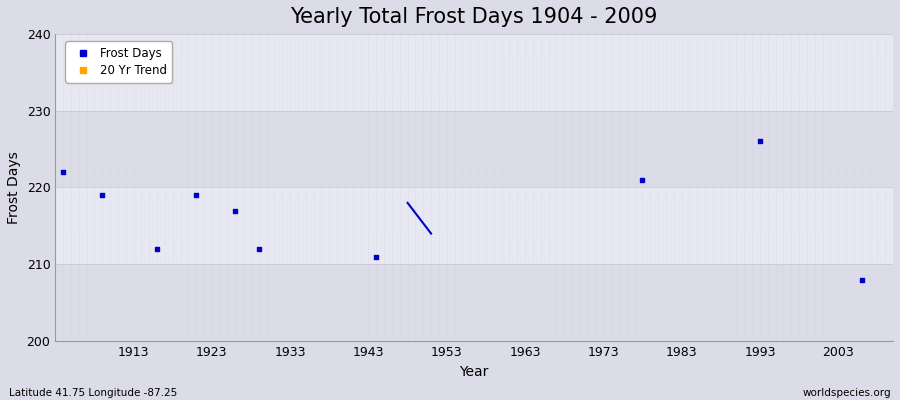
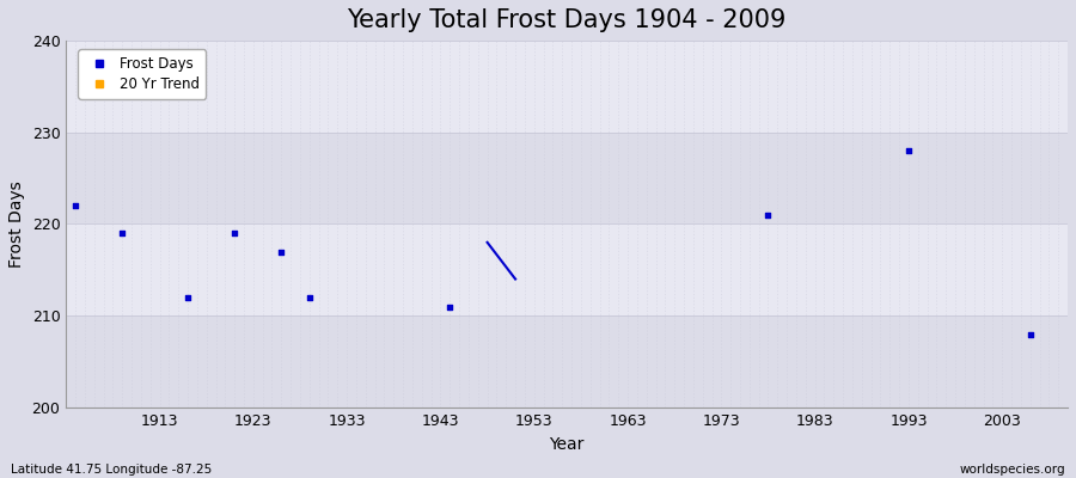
1993: 226 -> 228
